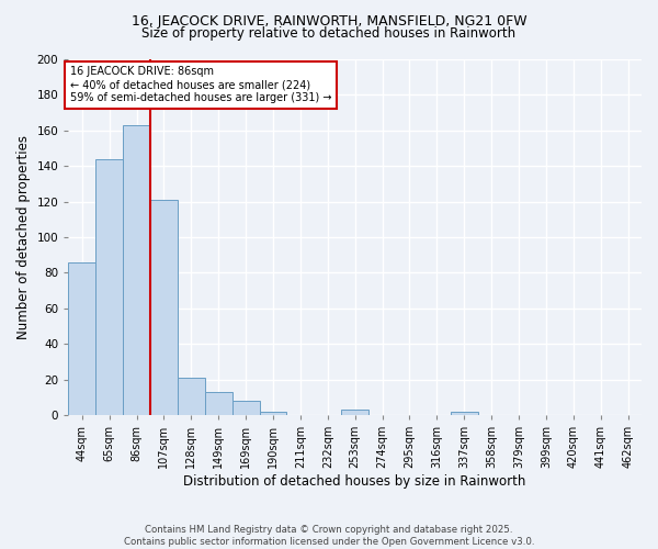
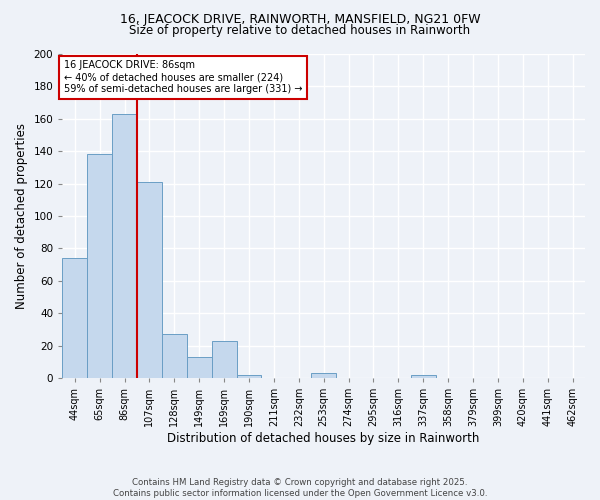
44sqm: 86 -> 74
65sqm: 144 -> 138
128sqm: 21 -> 27
169sqm: 8 -> 23
